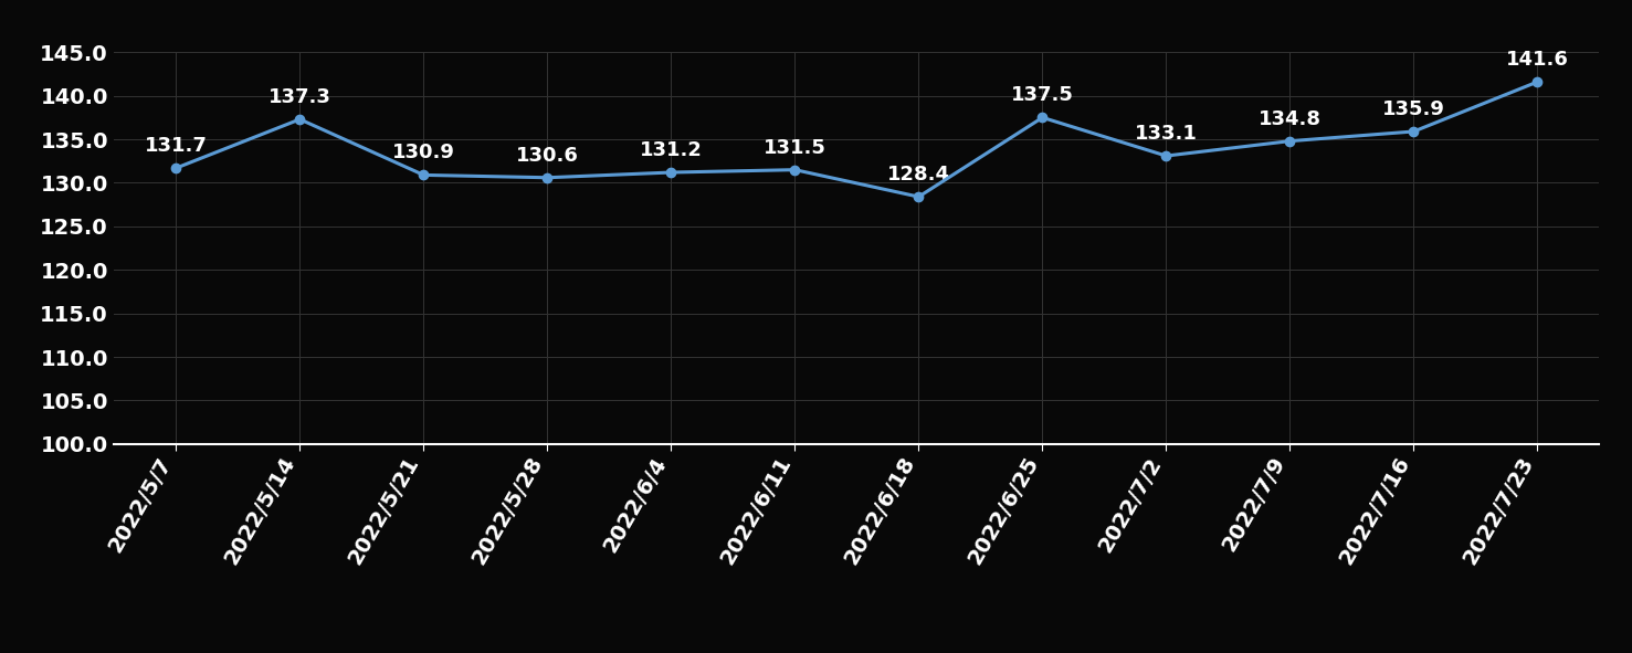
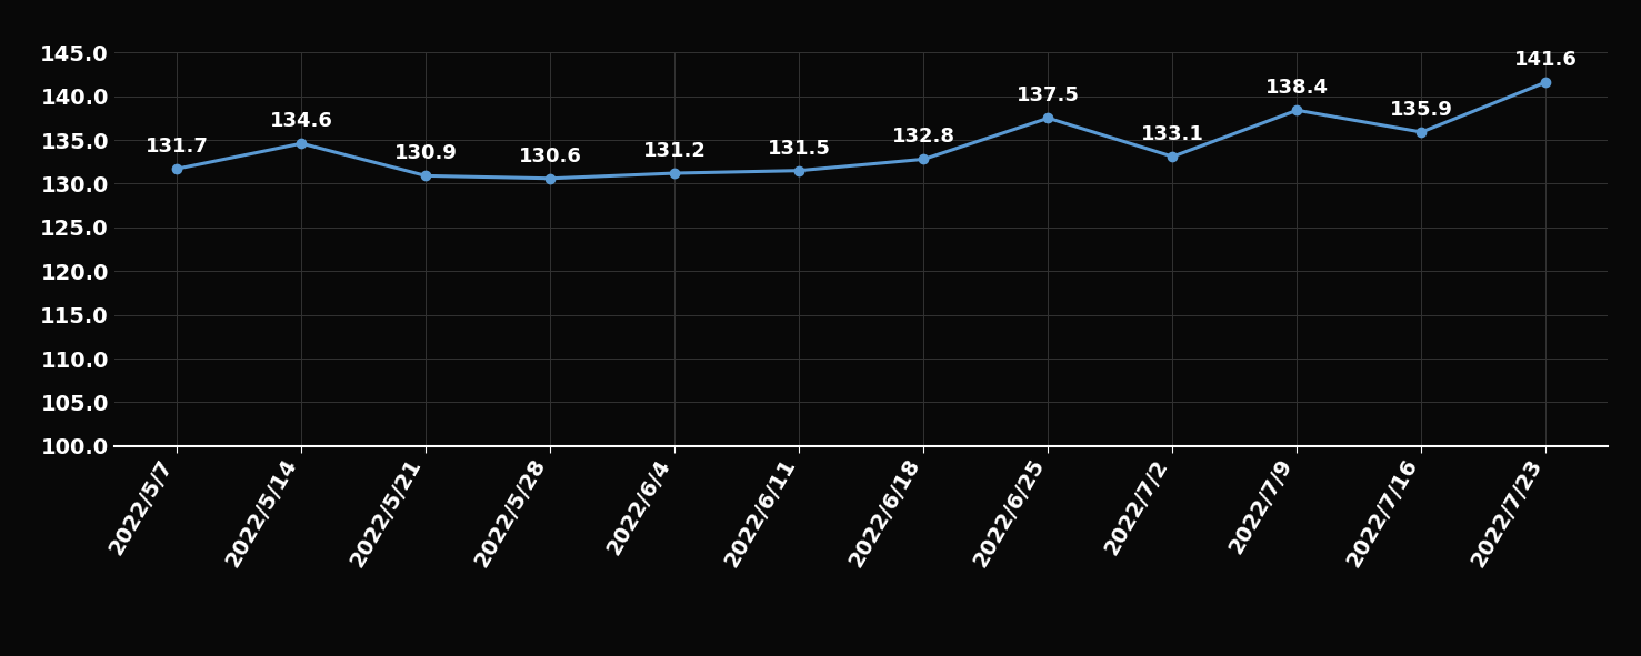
2022/5/14: 137.3 -> 134.6
2022/6/18: 128.4 -> 132.8
2022/7/9: 134.8 -> 138.4
